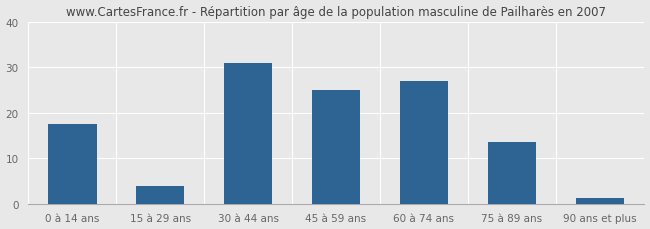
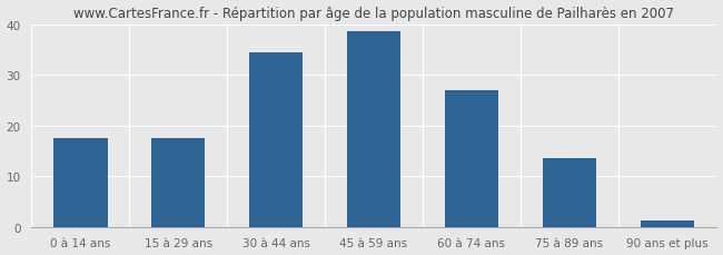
15 à 29 ans: 4.0 -> 17.5
30 à 44 ans: 31.0 -> 34.5
45 à 59 ans: 25.0 -> 38.5
